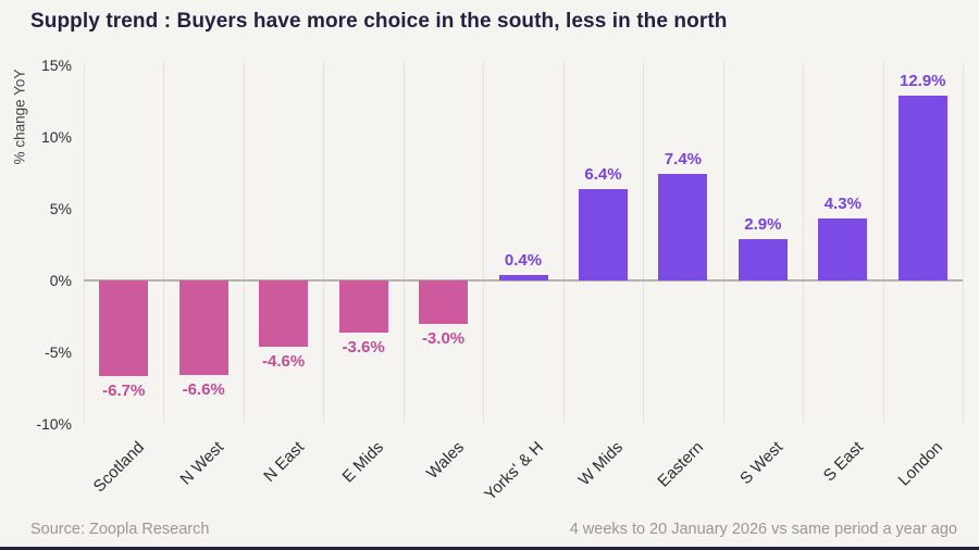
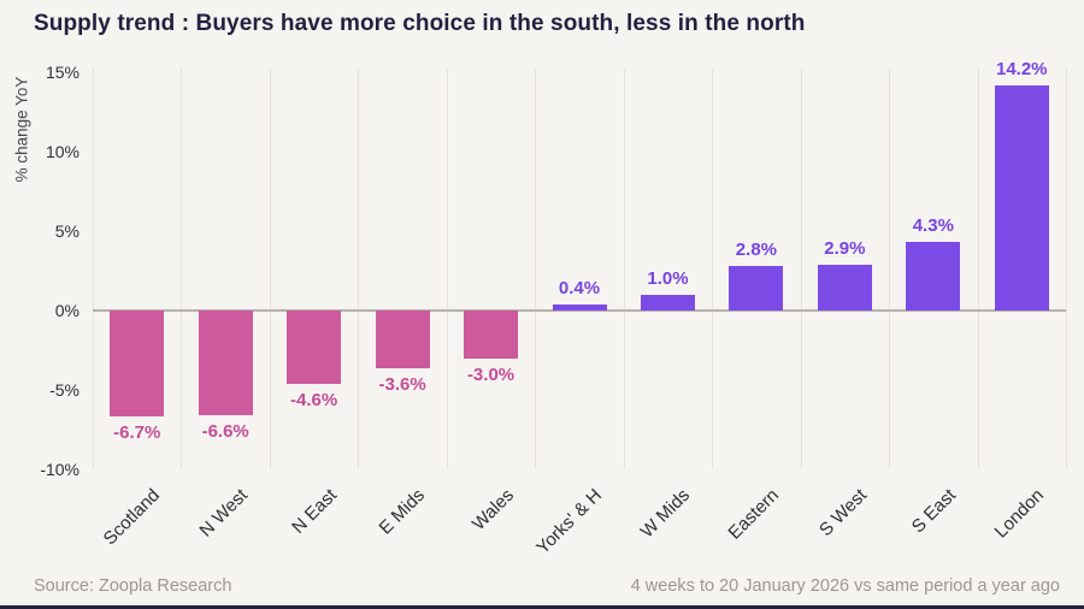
W Mids: 6.4% -> 1.0%
Eastern: 7.4% -> 2.8%
London: 12.9% -> 14.2%
